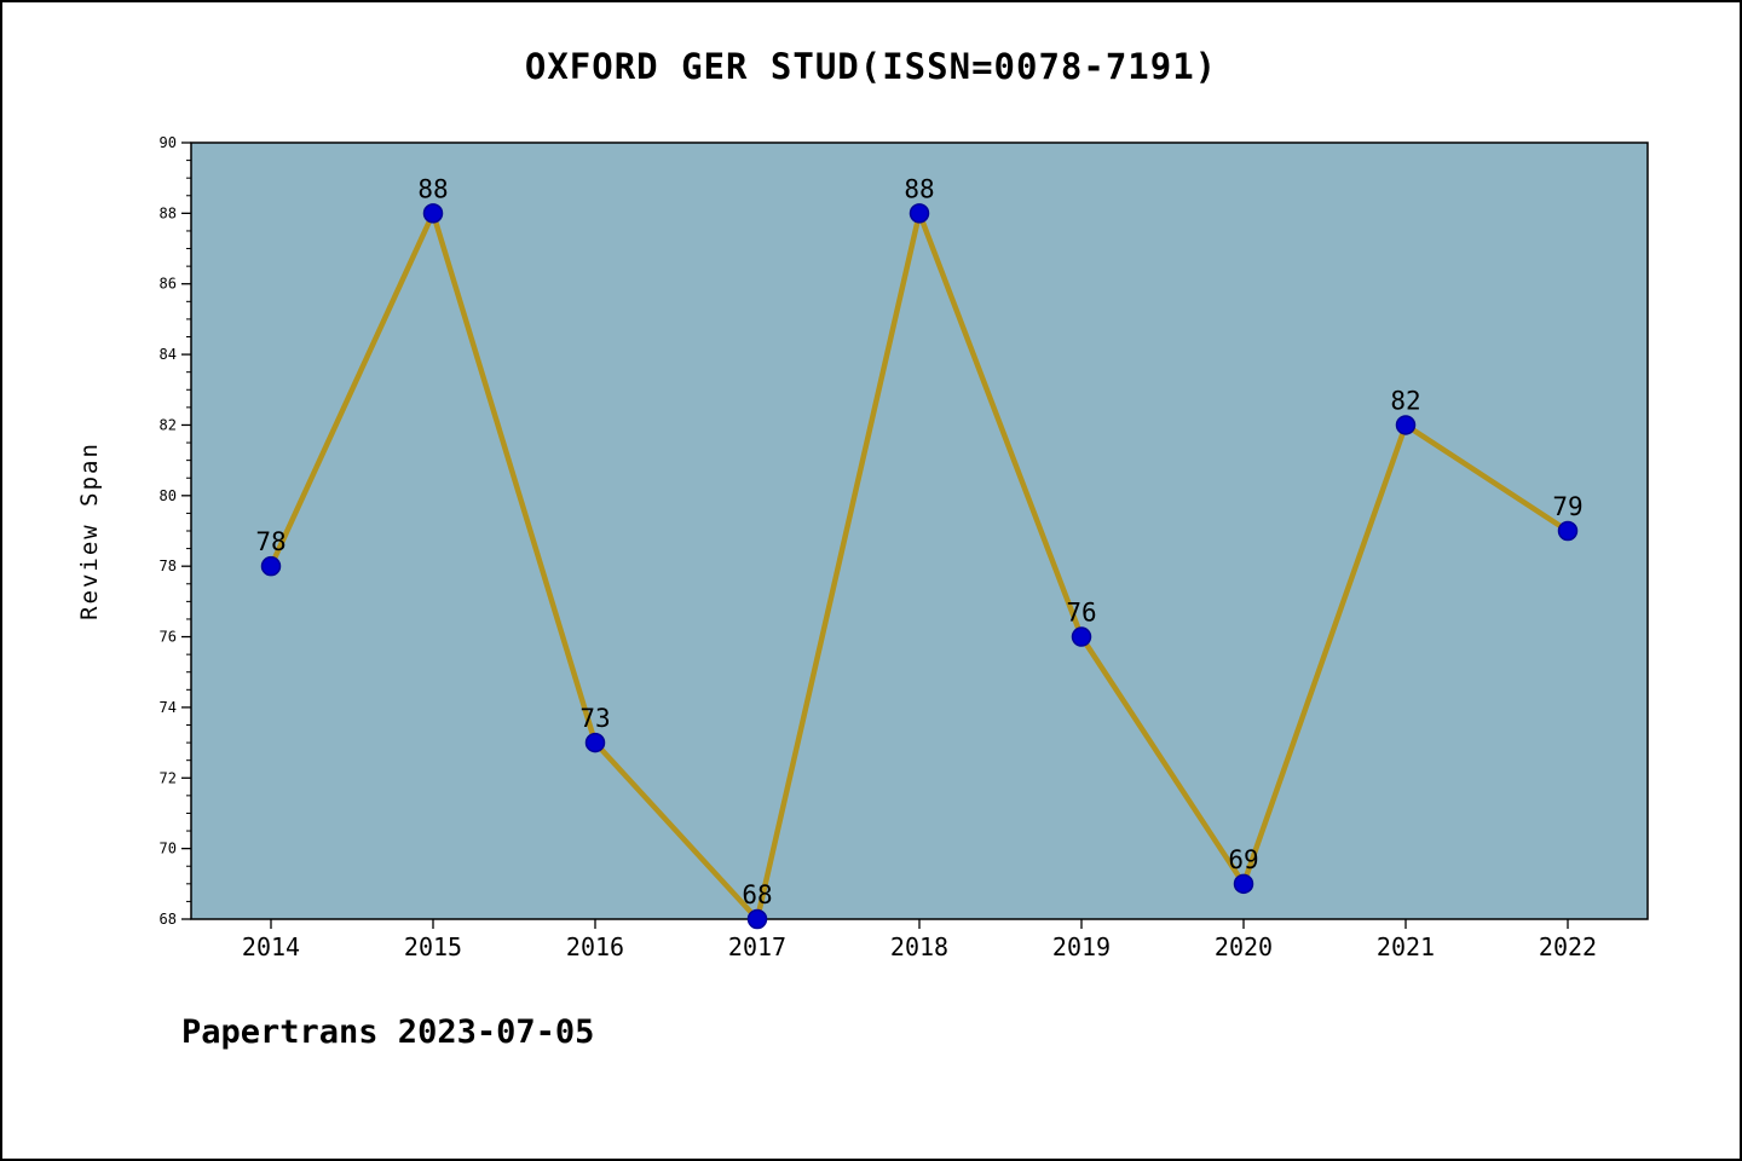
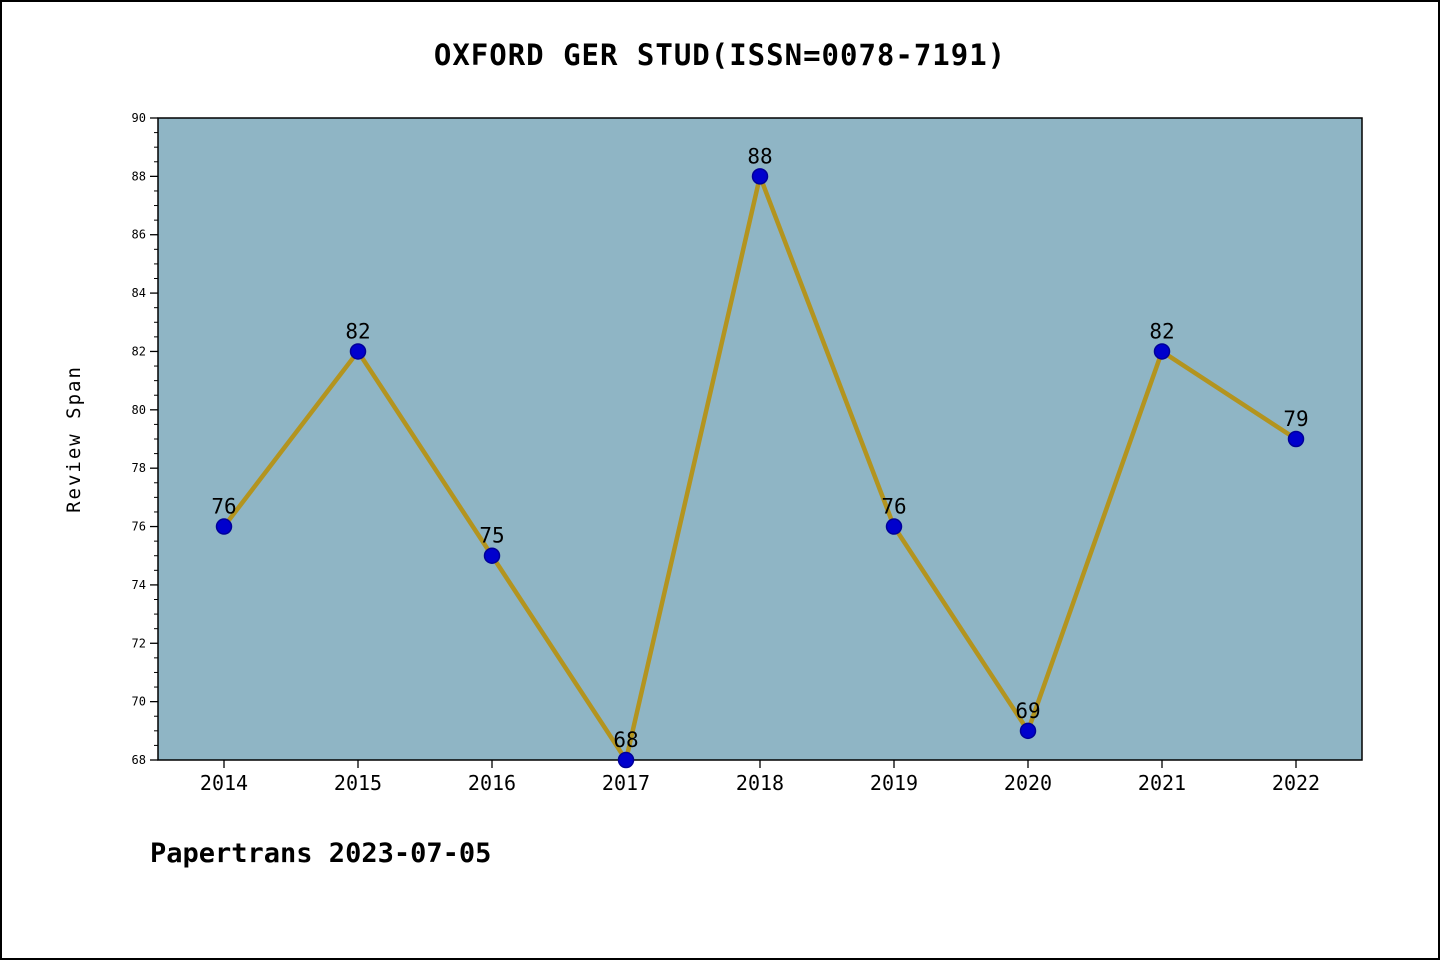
2014: 78 -> 76
2015: 88 -> 82
2016: 73 -> 75
